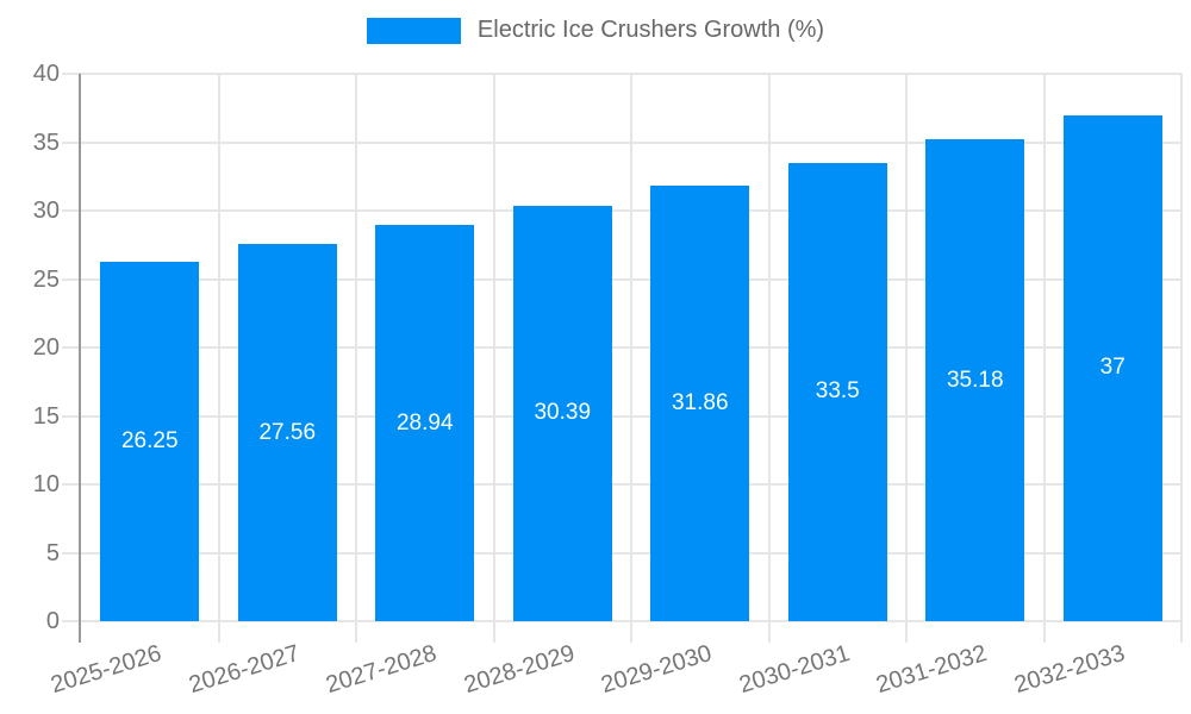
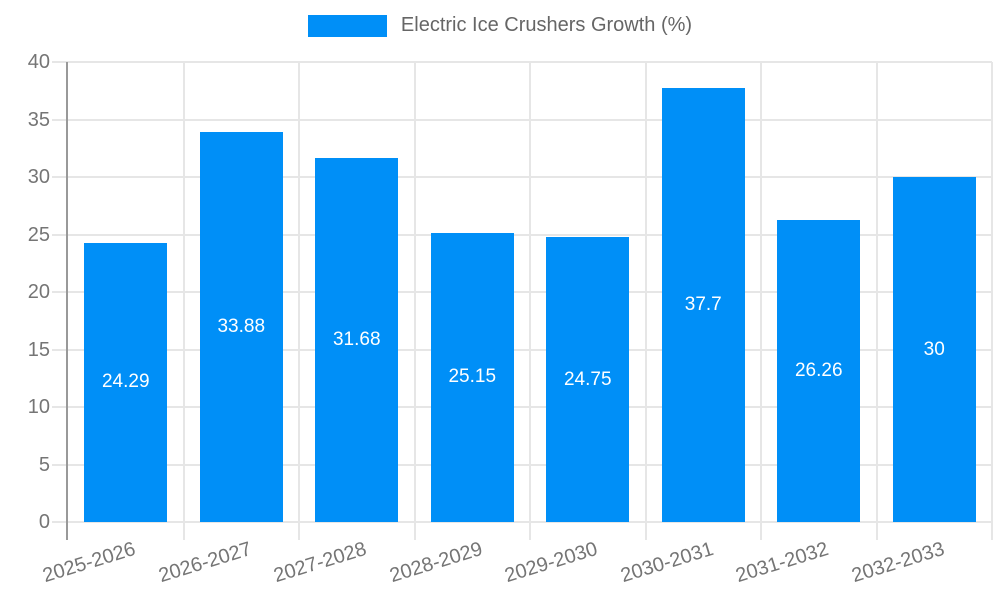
2025-2026: 26.25 -> 24.29
2026-2027: 27.56 -> 33.88
2027-2028: 28.94 -> 31.68
2028-2029: 30.39 -> 25.15
2029-2030: 31.86 -> 24.75
2030-2031: 33.5 -> 37.7
2031-2032: 35.18 -> 26.26
2032-2033: 37 -> 30
